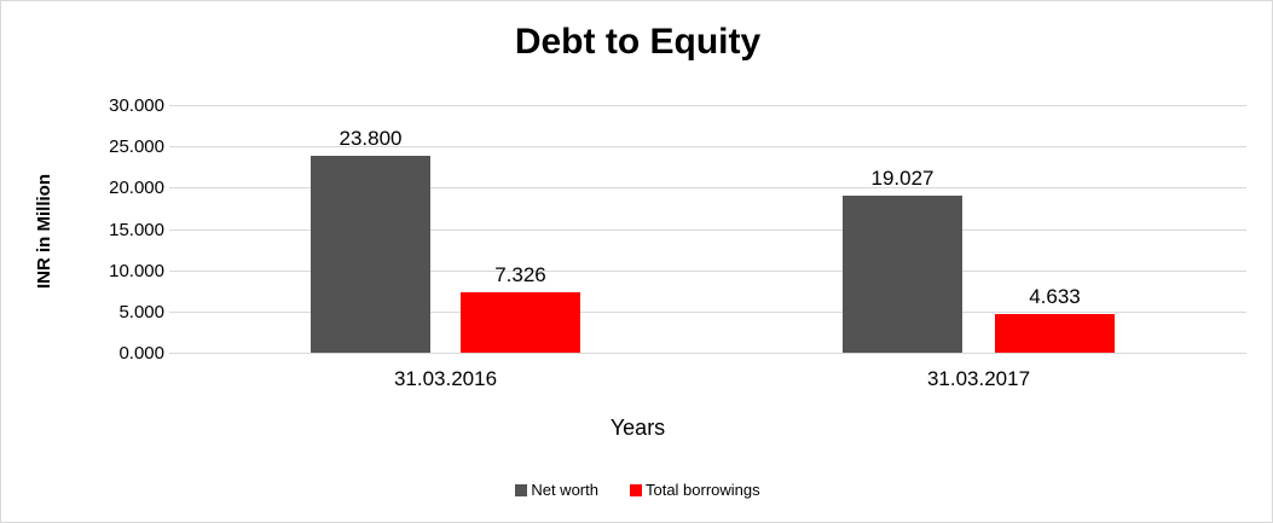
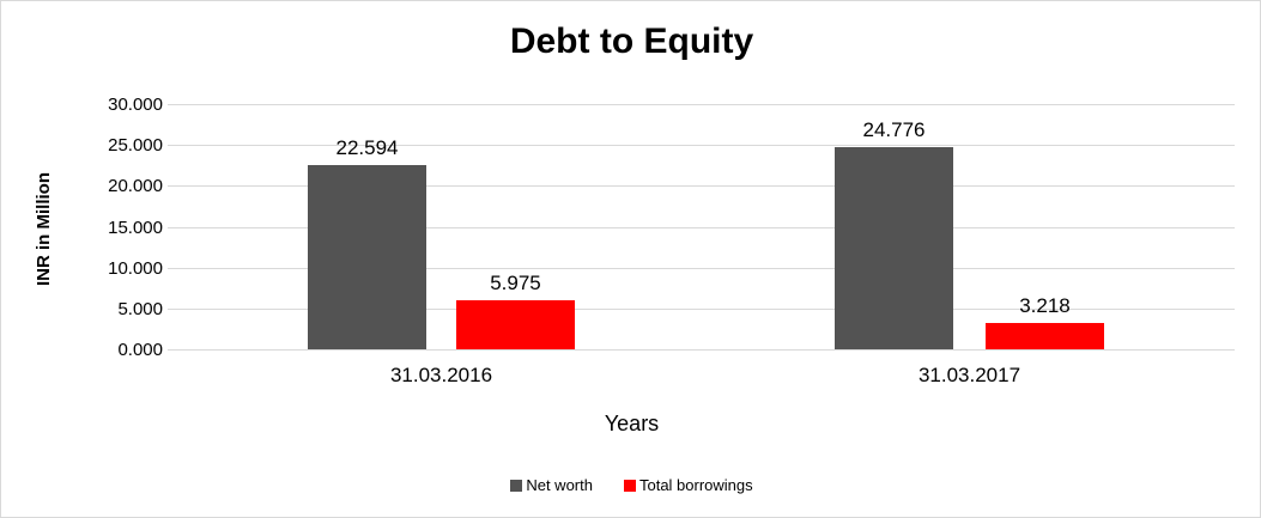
Net worth/31.03.2016: 23.800 -> 22.594
Total borrowings/31.03.2016: 7.326 -> 5.975
Net worth/31.03.2017: 19.027 -> 24.776
Total borrowings/31.03.2017: 4.633 -> 3.218
